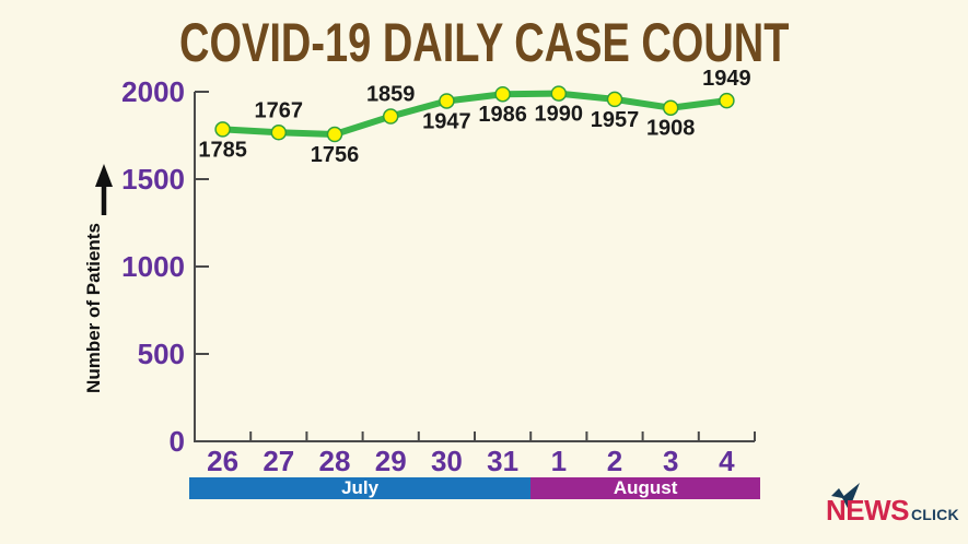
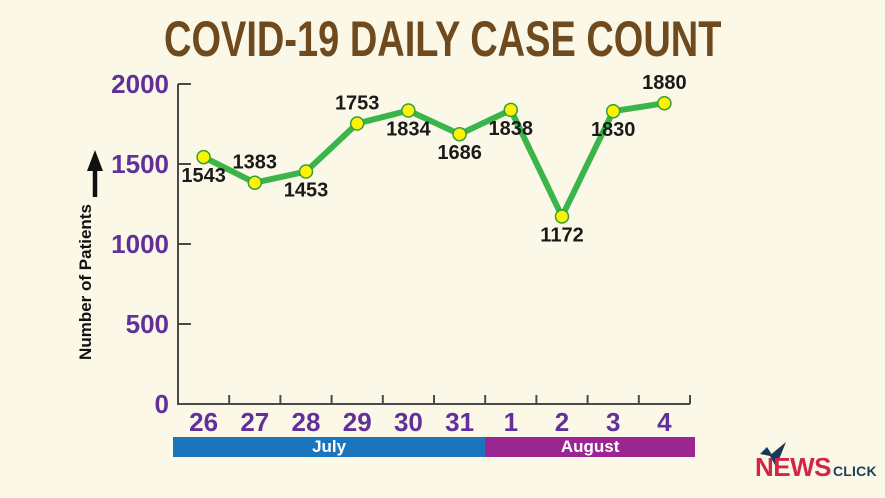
26: 1785 -> 1543
27: 1767 -> 1383
28: 1756 -> 1453
29: 1859 -> 1753
30: 1947 -> 1834
31: 1986 -> 1686
1: 1990 -> 1838
2: 1957 -> 1172
3: 1908 -> 1830
4: 1949 -> 1880
